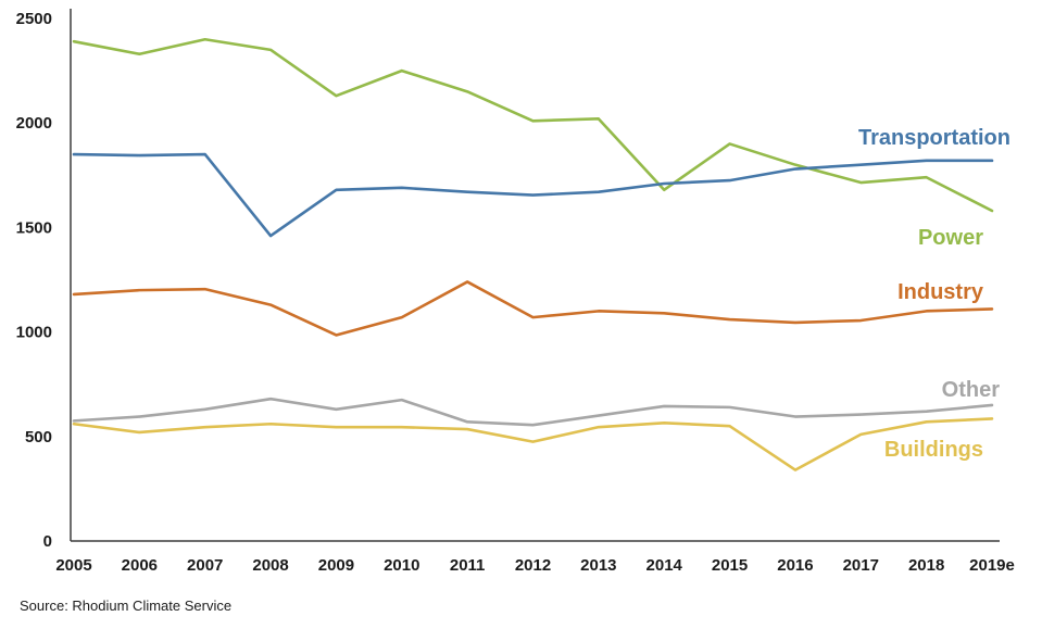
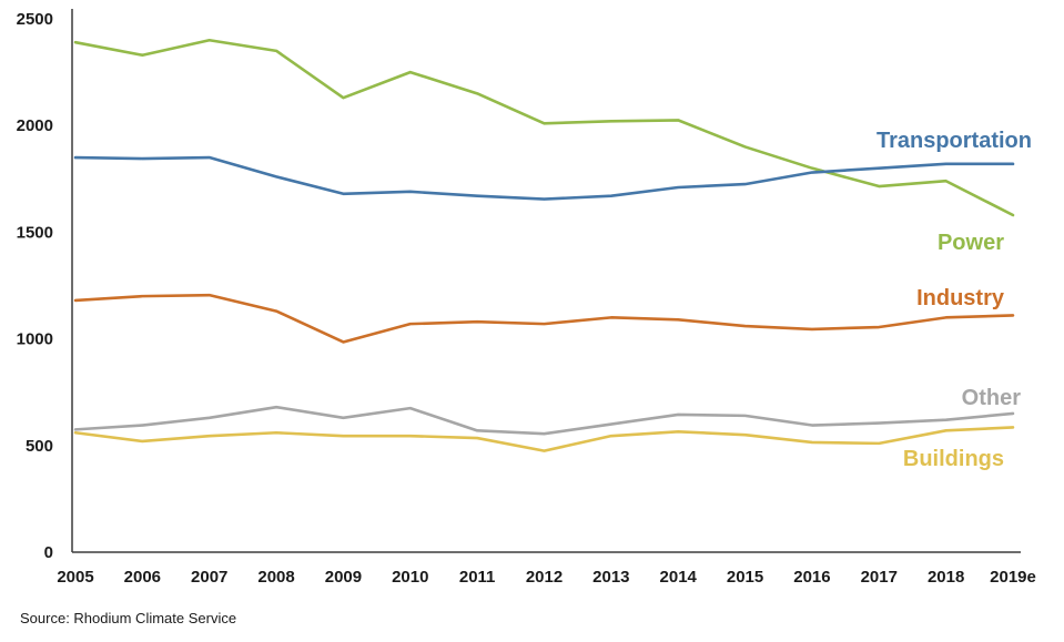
Transportation/2008: 1460 -> 1760
Industry/2011: 1240 -> 1080
Power/2014: 1680 -> 2020
Buildings/2016: 340 -> 520
